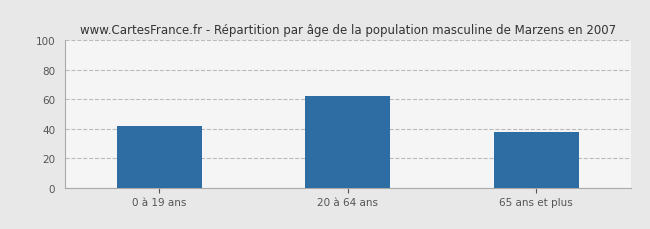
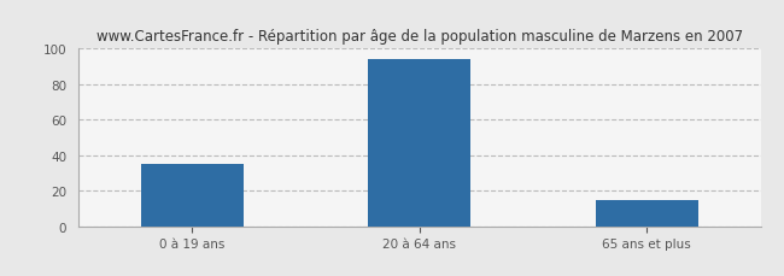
0 à 19 ans: 42 -> 35
20 à 64 ans: 62 -> 94
65 ans et plus: 38 -> 15
